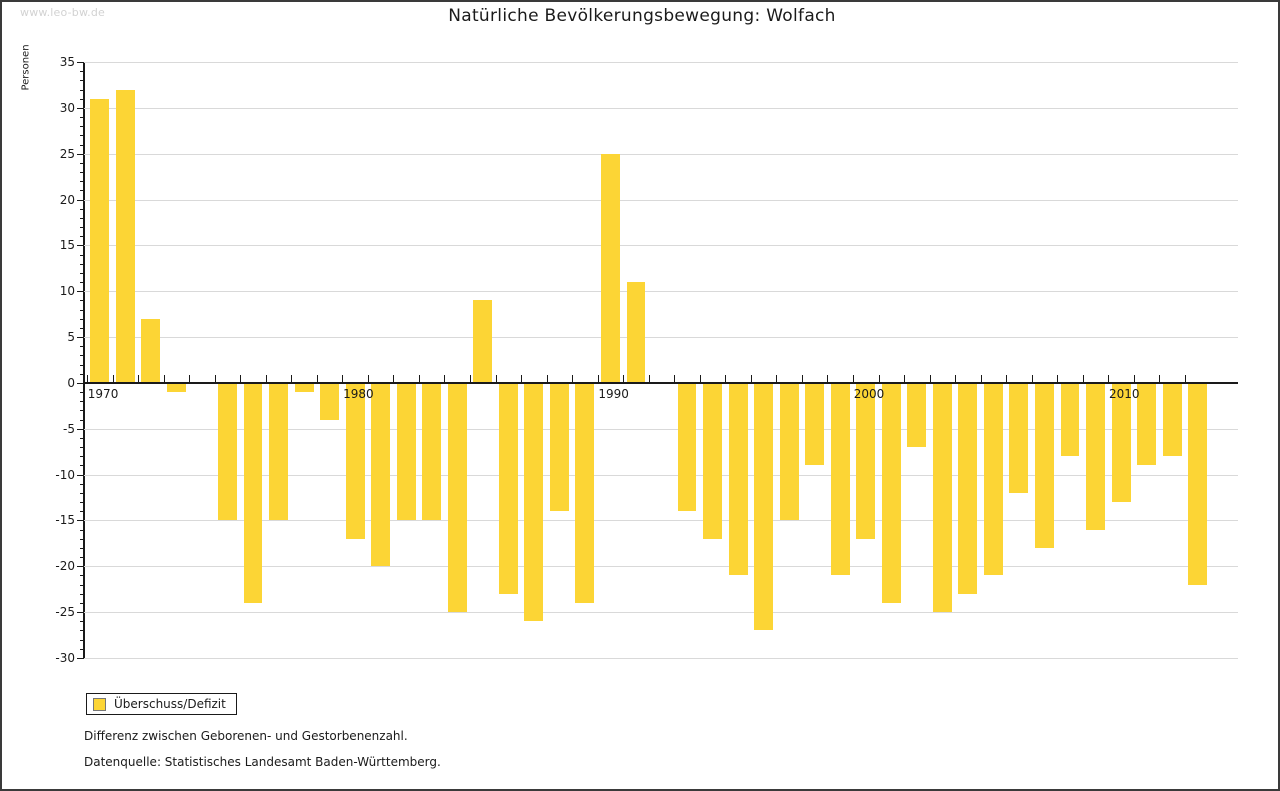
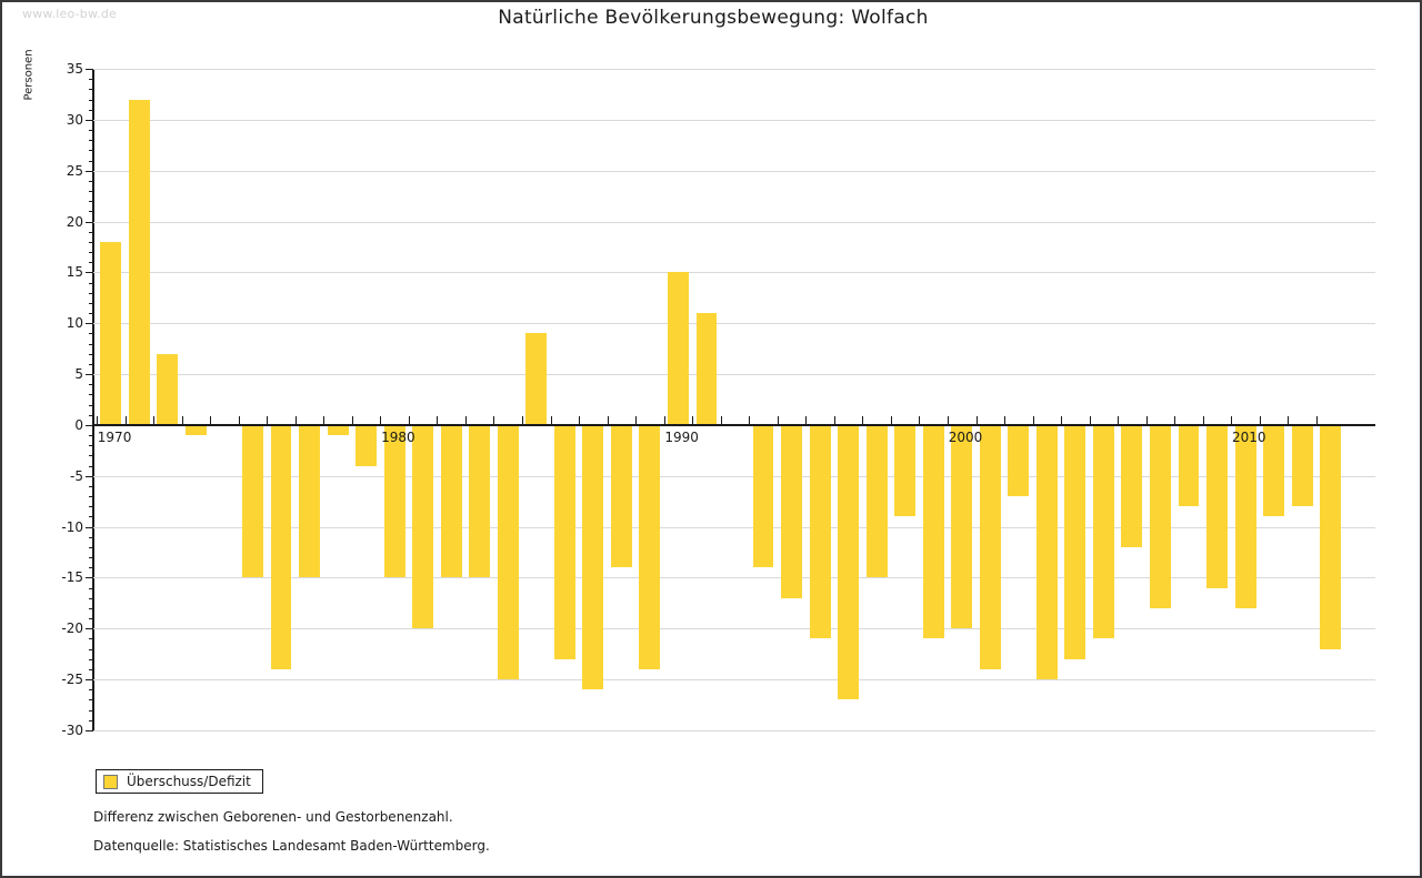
1970: 31 -> 18
1980: -17 -> -15
1990: 25 -> 15
2000: -17 -> -20
2010: -13 -> -18
